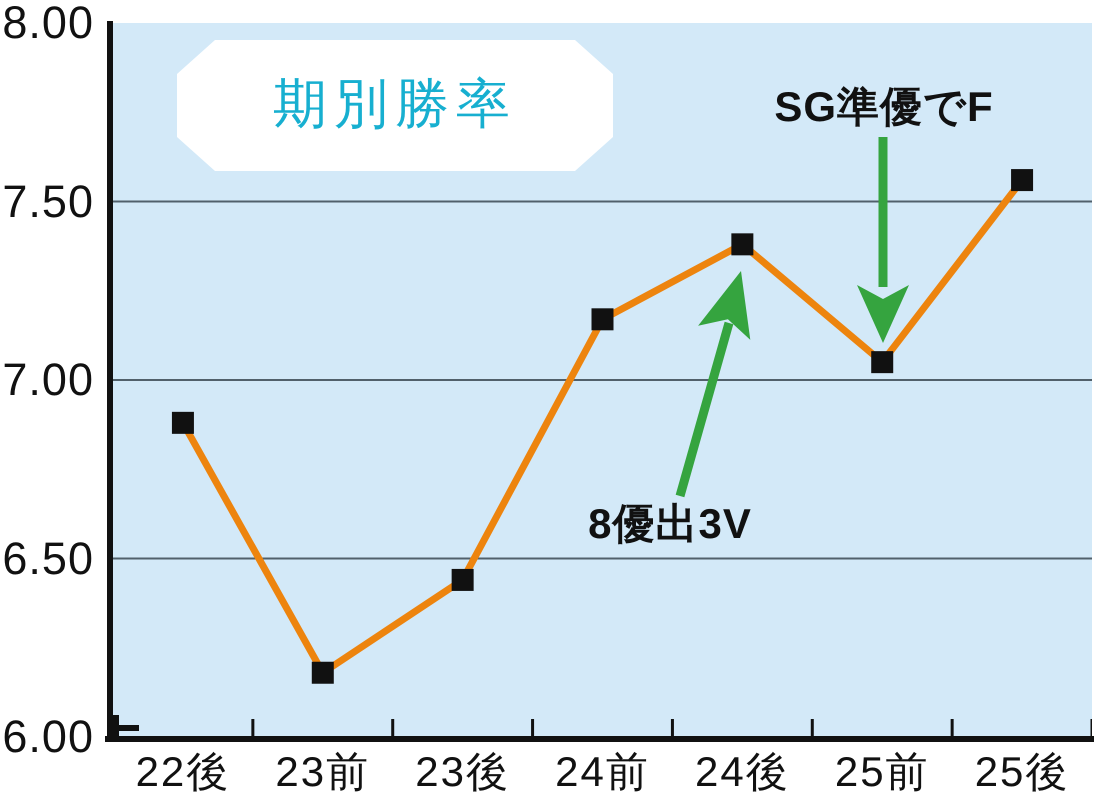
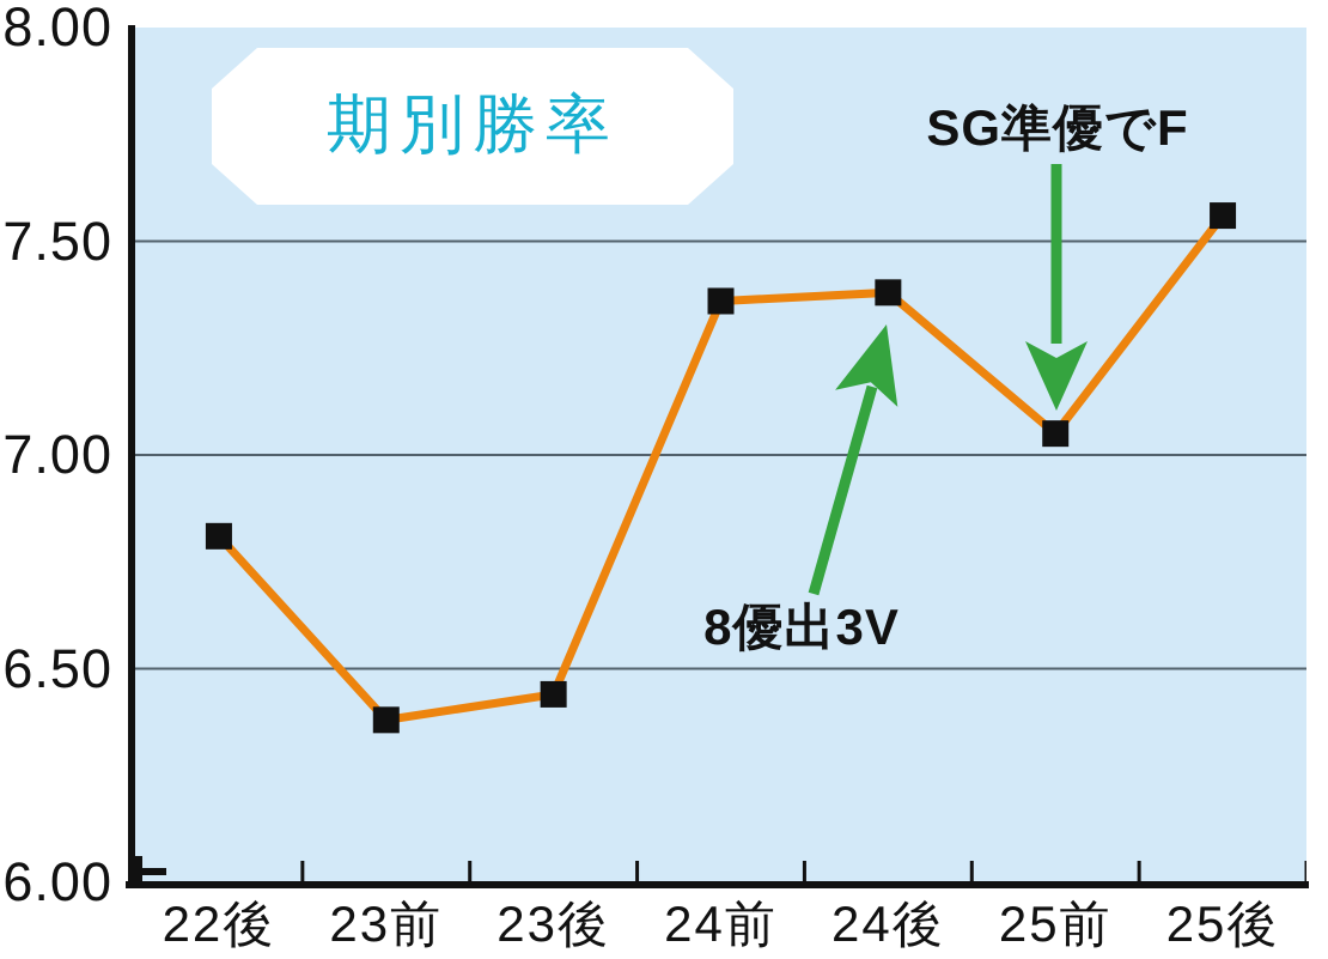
22後: 6.88 -> 6.81
23前: 6.18 -> 6.38
24前: 7.17 -> 7.36
